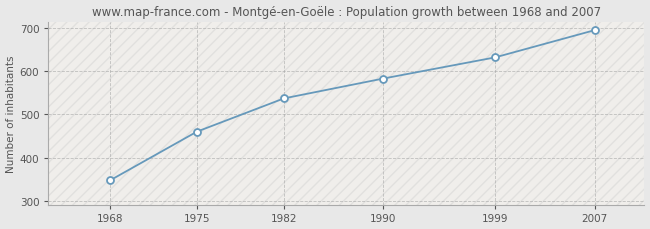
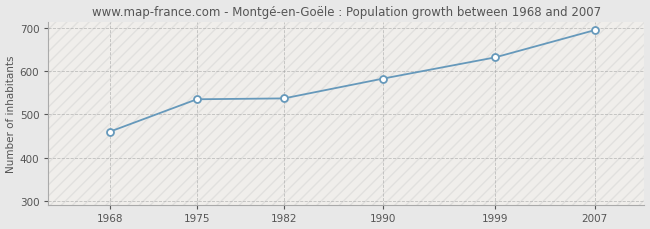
1968: 347 -> 460
1975: 460 -> 535
